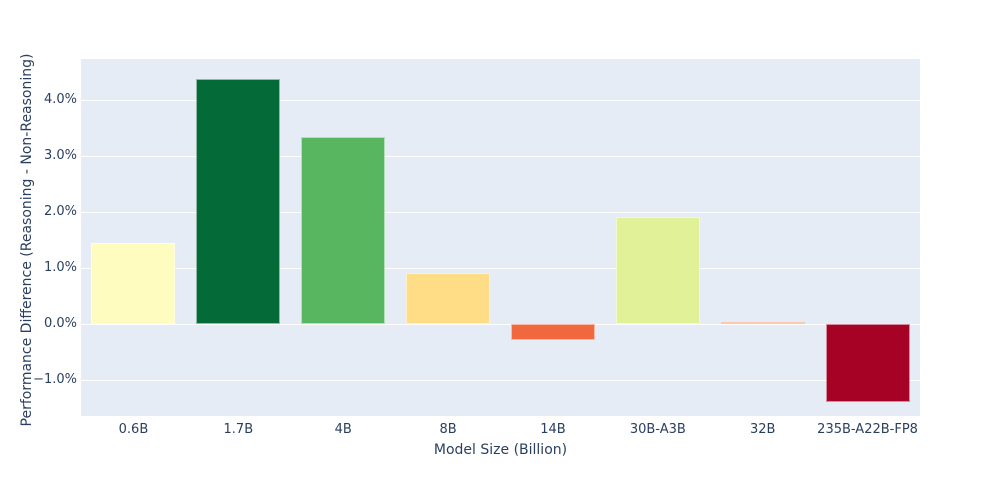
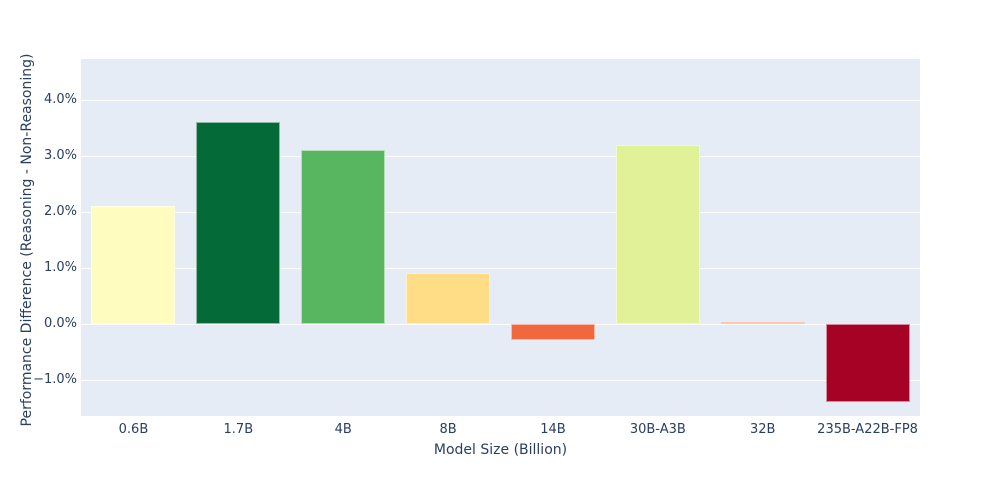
0.6B: 1.4% -> 2.1%
1.7B: 4.4% -> 3.6%
4B: 3.3% -> 3.1%
30B-A3B: 1.9% -> 3.2%
